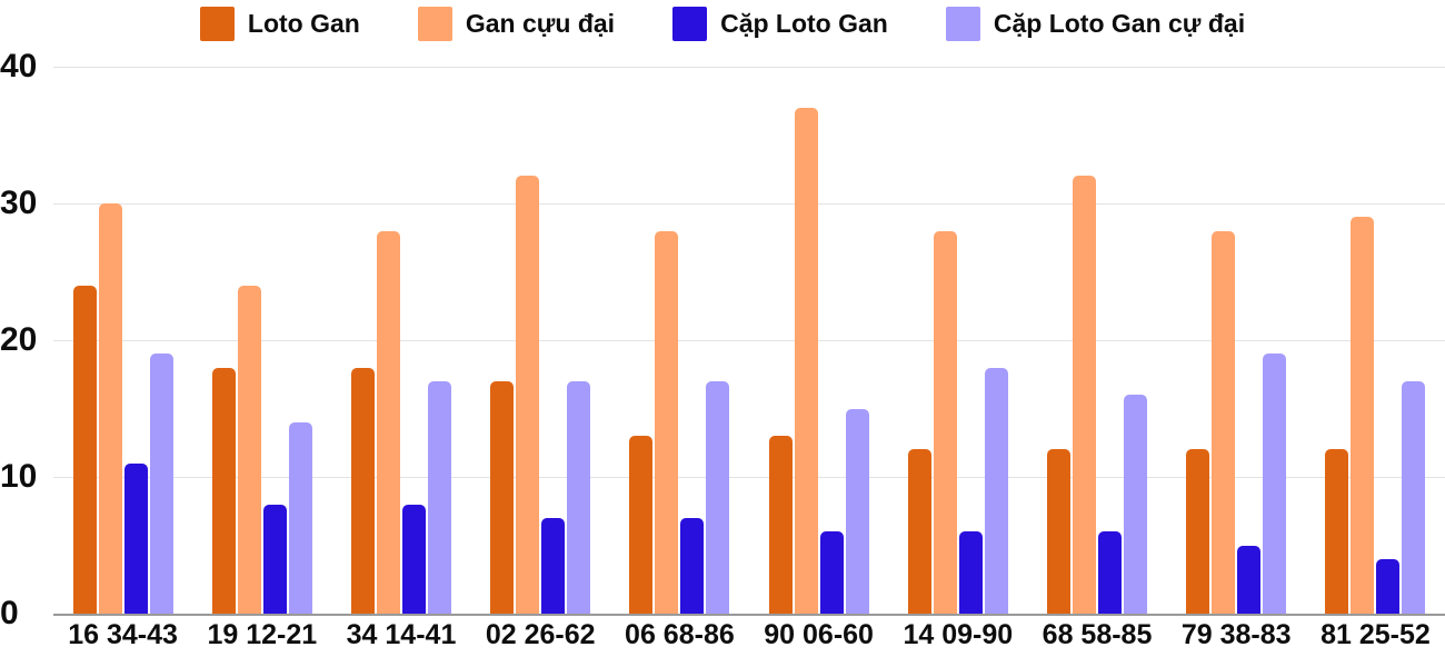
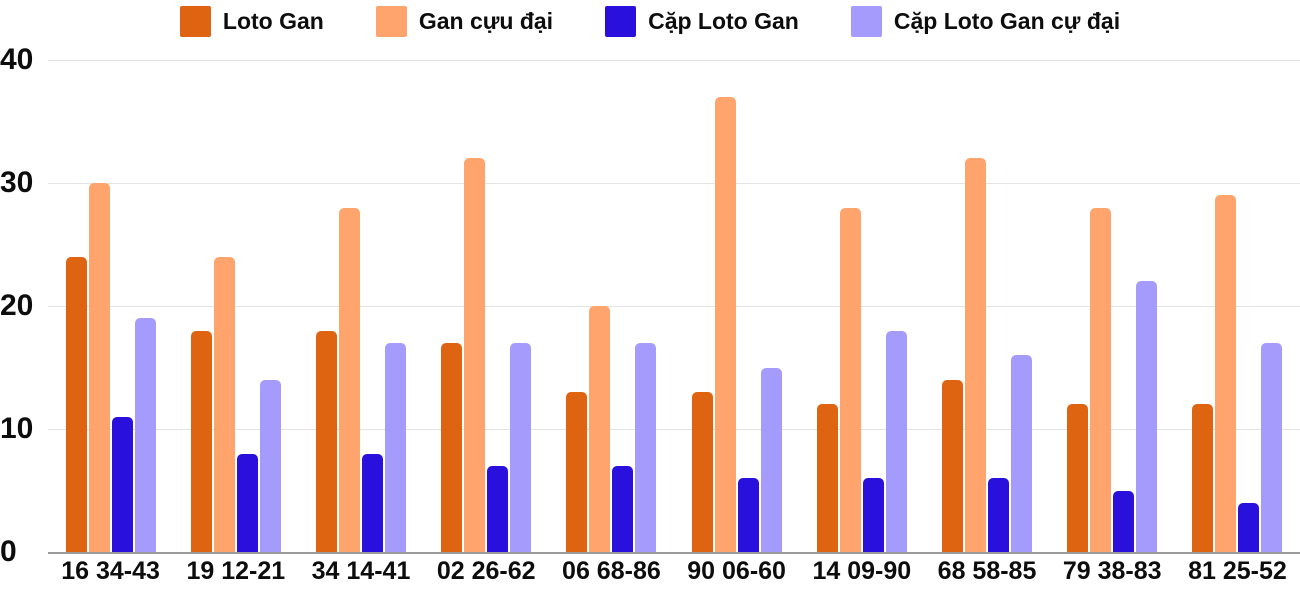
Gan cựu đại/06 68-86: 28 -> 20
Loto Gan/68 58-85: 12 -> 14
Cặp Loto Gan cự đại/79 38-83: 19 -> 22
